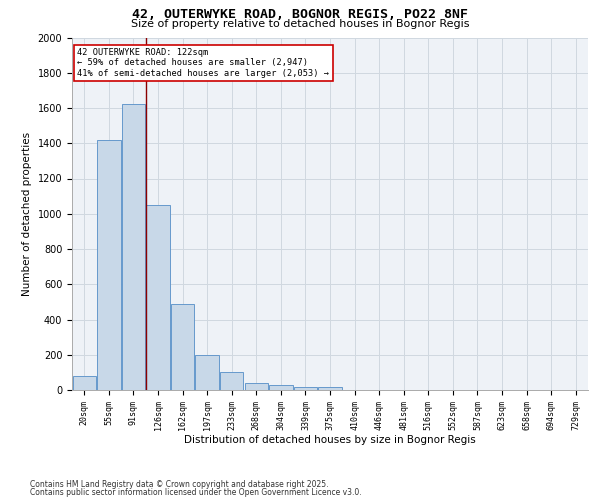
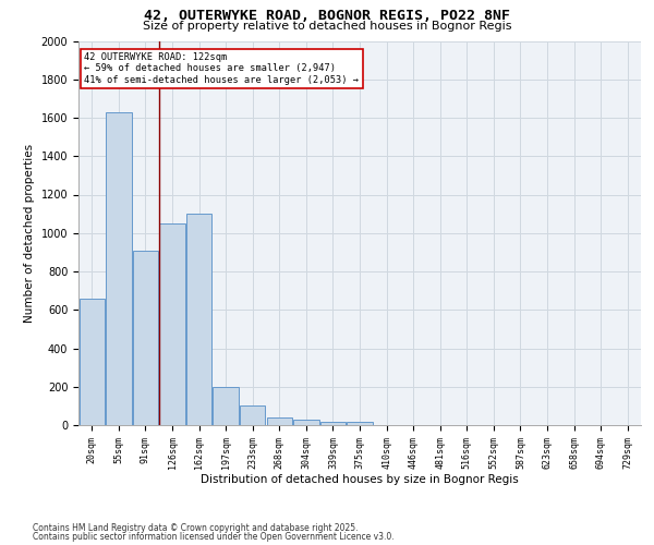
20sqm: 80 -> 660
55sqm: 1420 -> 1630
91sqm: 1620 -> 910
162sqm: 490 -> 1100
